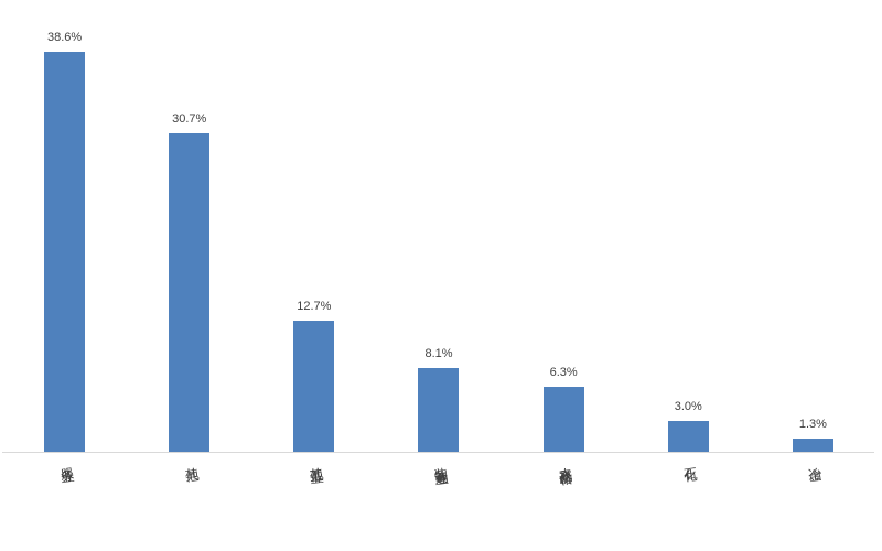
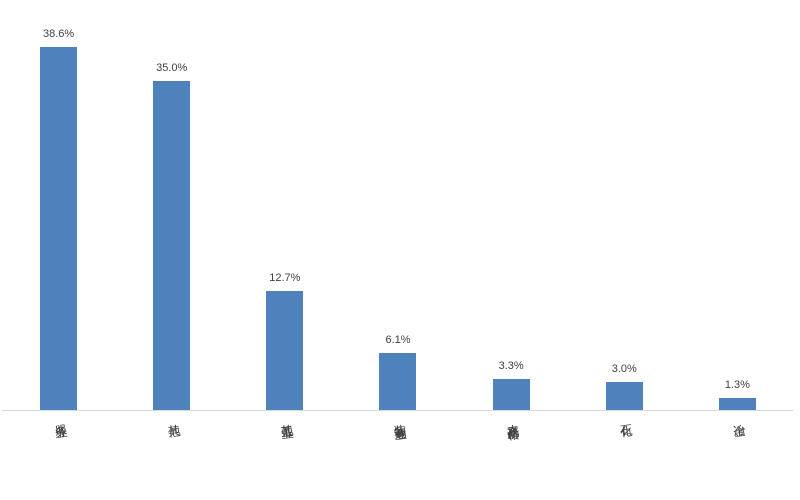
其他: 30.7% -> 35.0%
装备制造业: 8.1% -> 6.1%
农产品价格: 6.3% -> 3.3%
